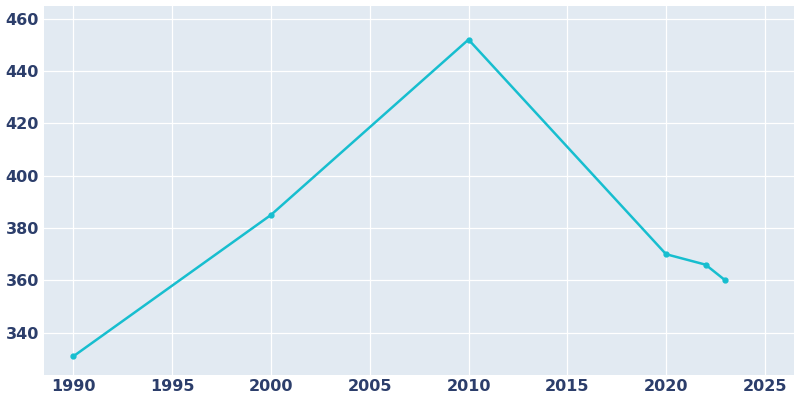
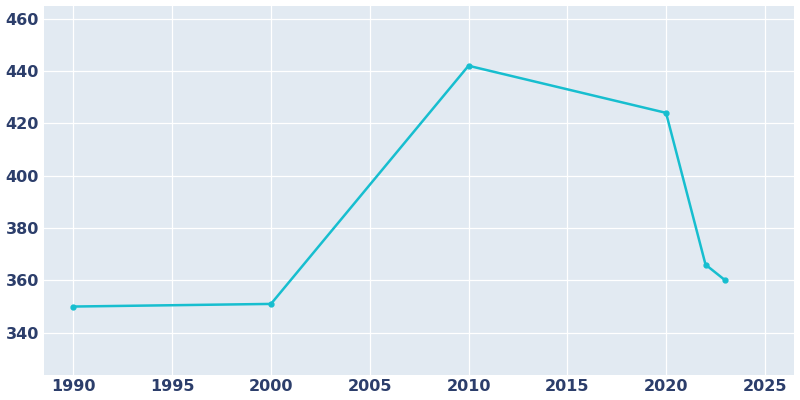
1990: 331 -> 350
2000: 385 -> 351
2010: 452 -> 442
2020: 370 -> 424
